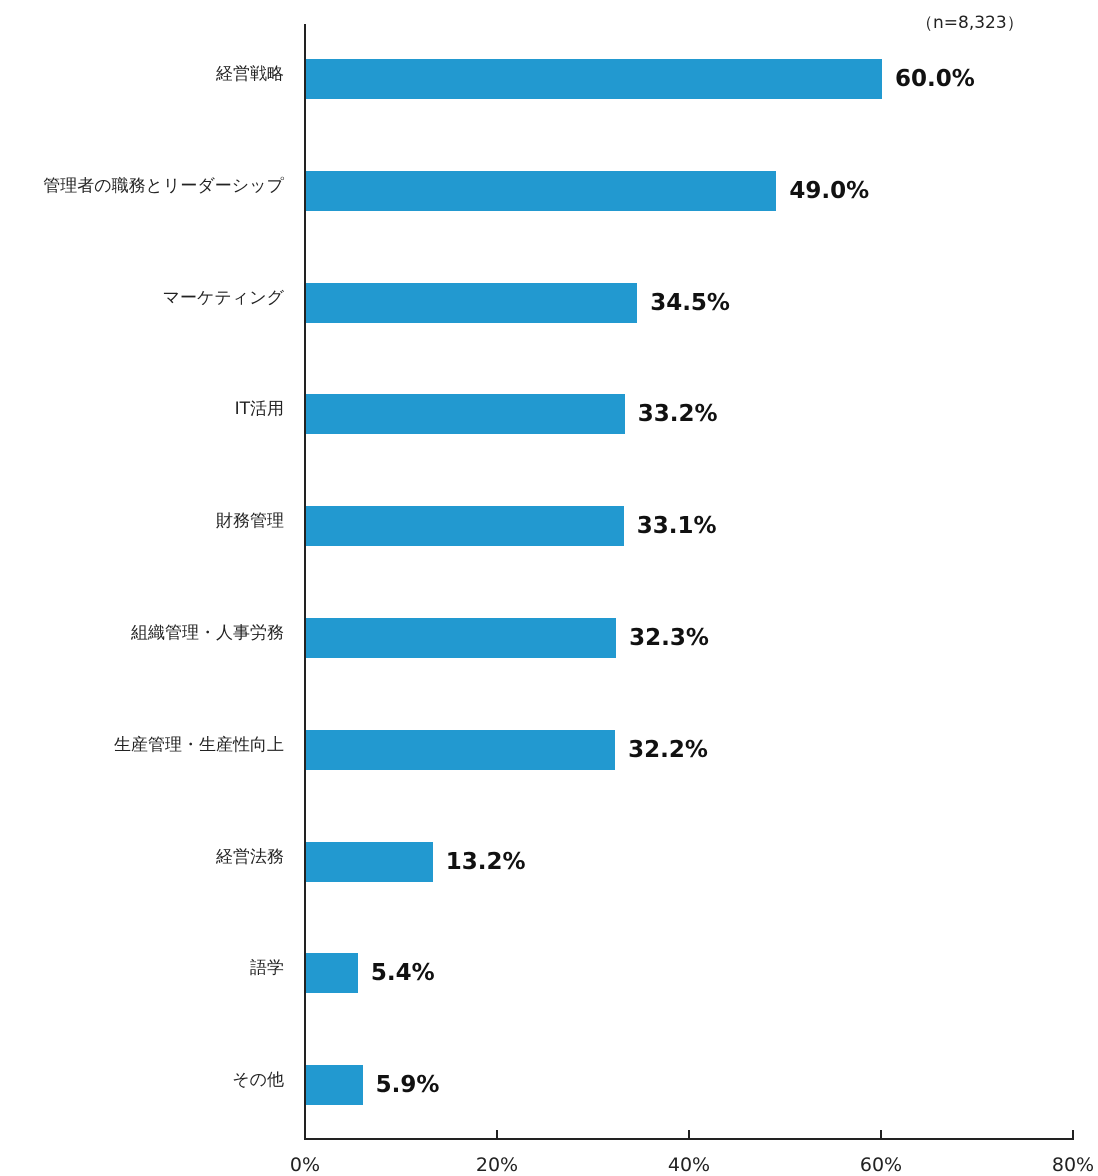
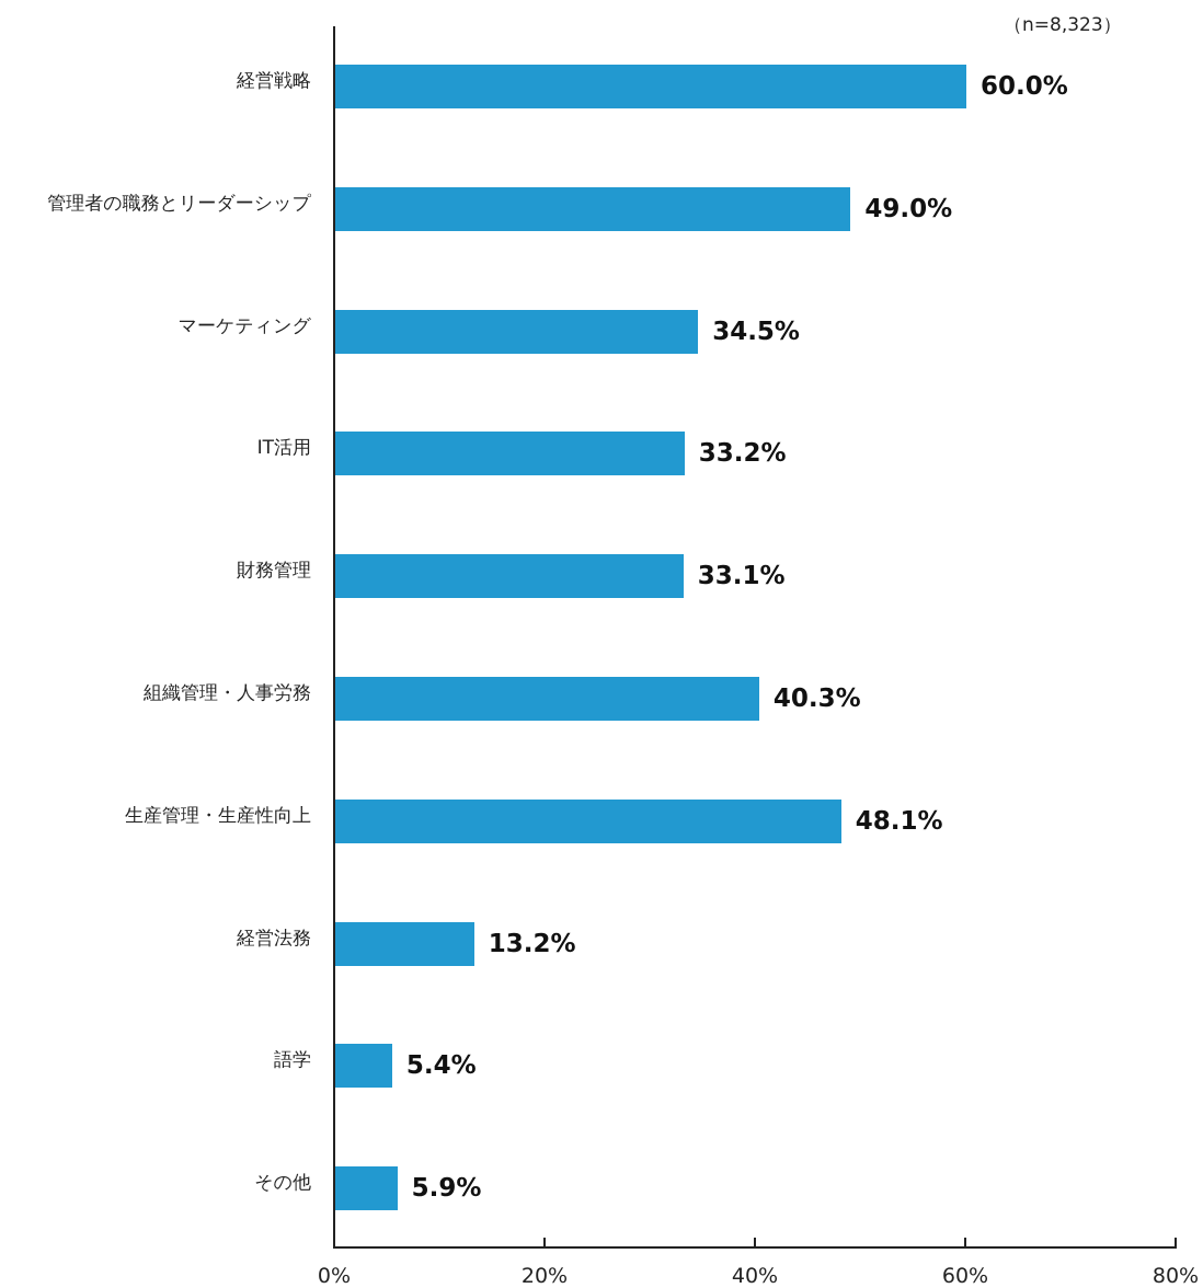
組織管理・人事労務: 32.3% -> 40.3%
生産管理・生産性向上: 32.2% -> 48.1%
